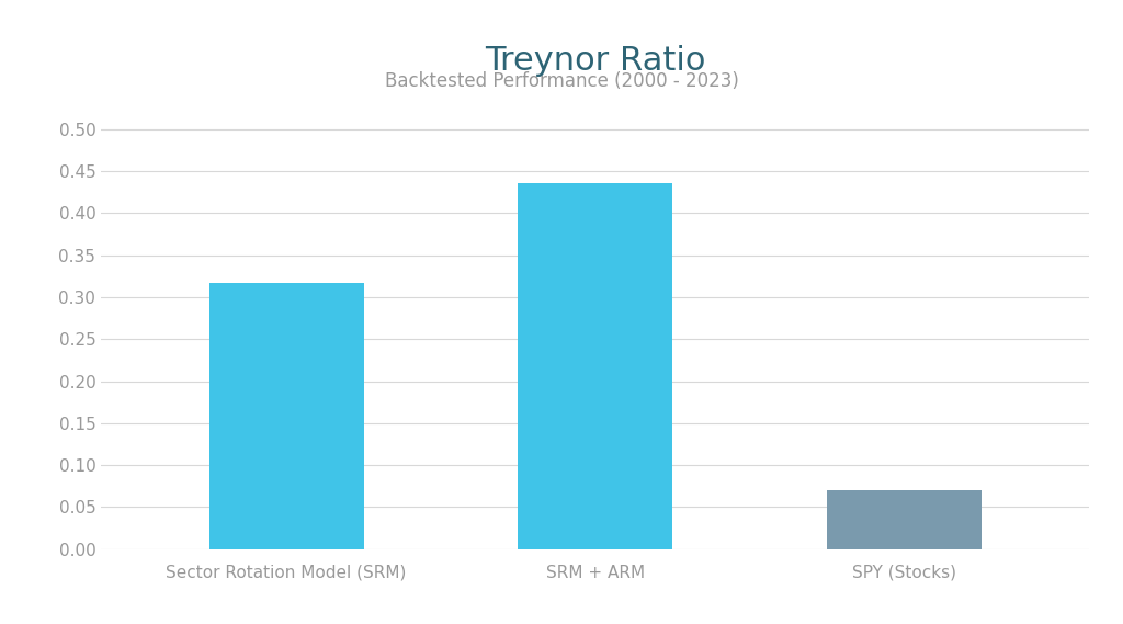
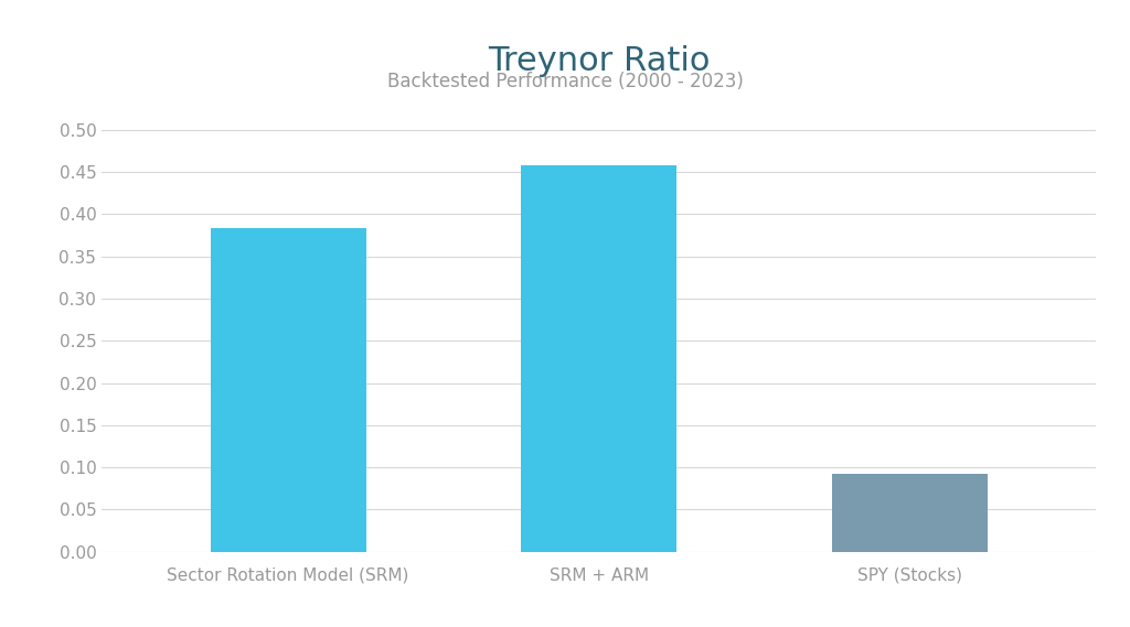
Sector Rotation Model (SRM): 0.317 -> 0.384
SRM + ARM: 0.436 -> 0.458
SPY (Stocks): 0.070 -> 0.092
